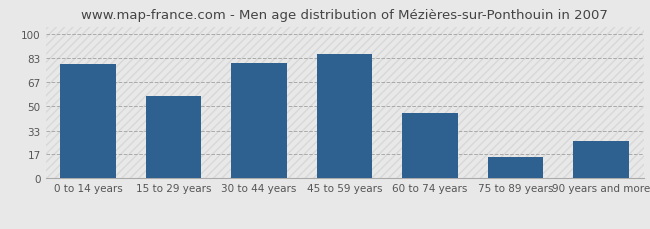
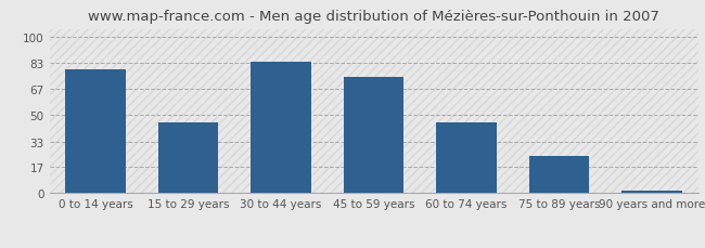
15 to 29 years: 57 -> 45
30 to 44 years: 80 -> 84
45 to 59 years: 86 -> 74
75 to 89 years: 15 -> 24
90 years and more: 26 -> 2
